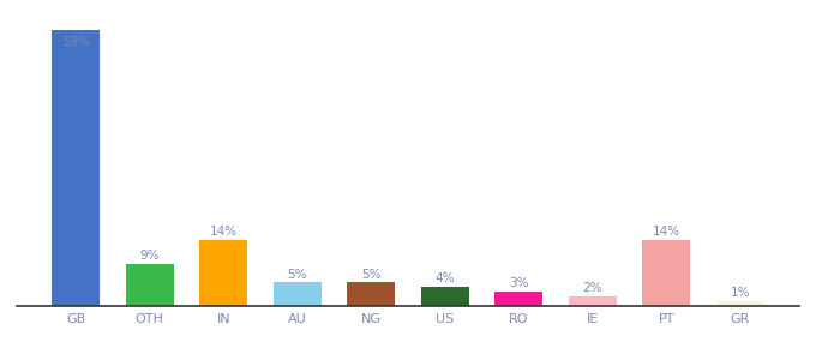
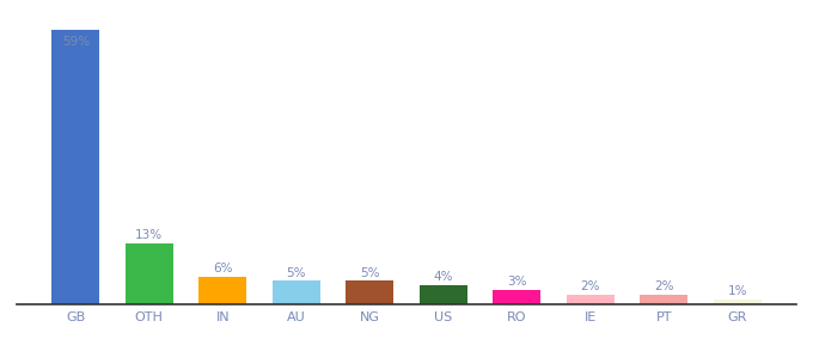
OTH: 9% -> 13%
IN: 14% -> 6%
PT: 14% -> 2%
